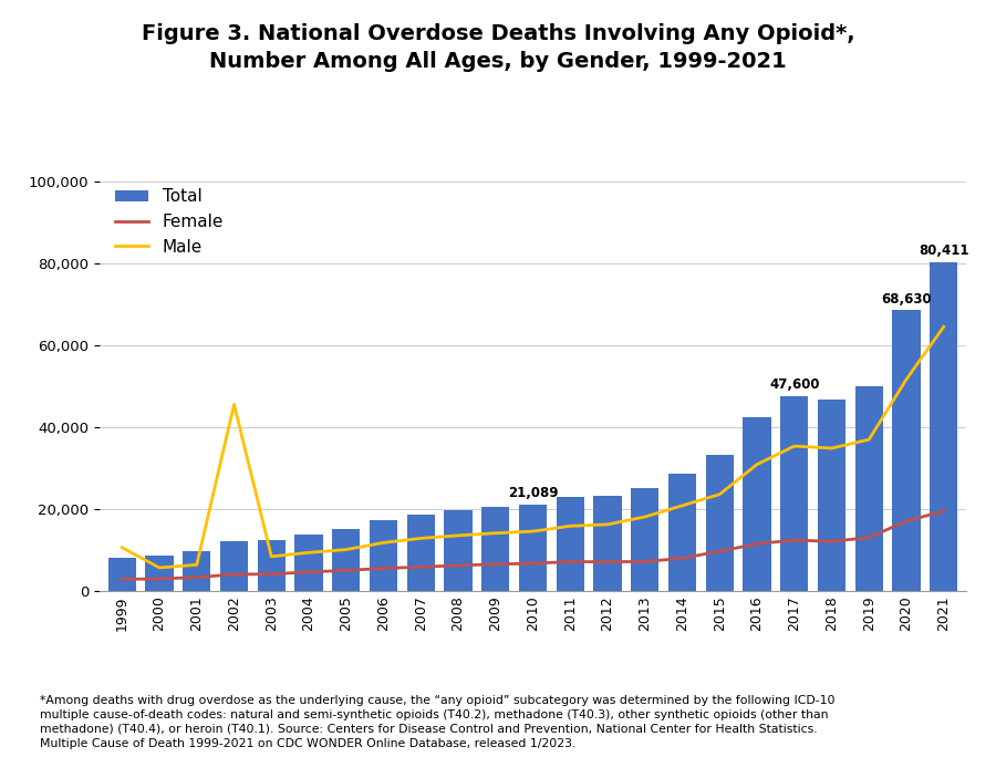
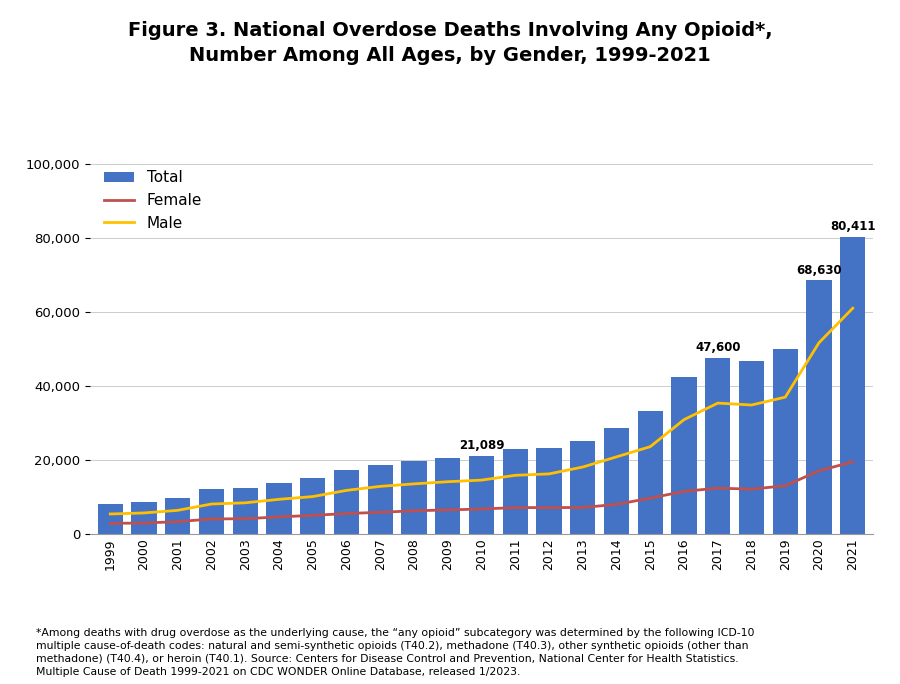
Male/1999: 10,500 -> 5,300
Male/2002: 45,500 -> 8,000
Male/2021: 64,500 -> 61,000
